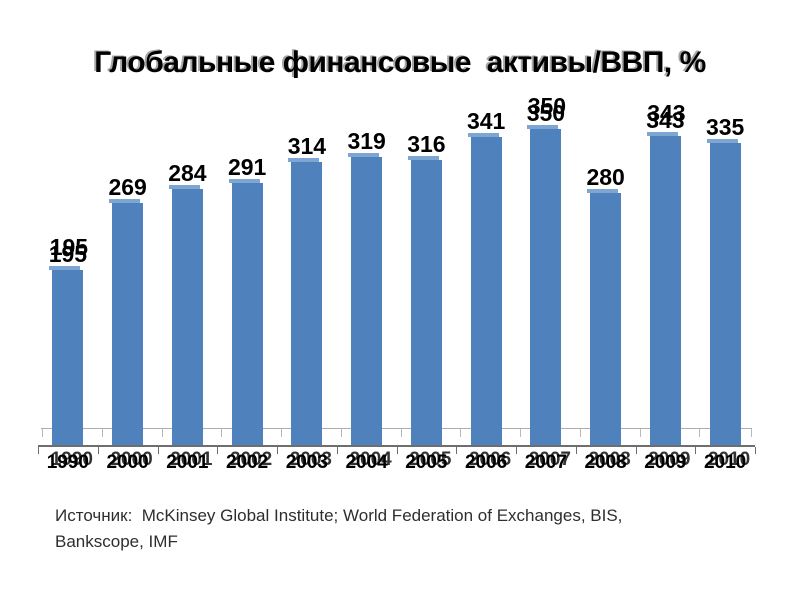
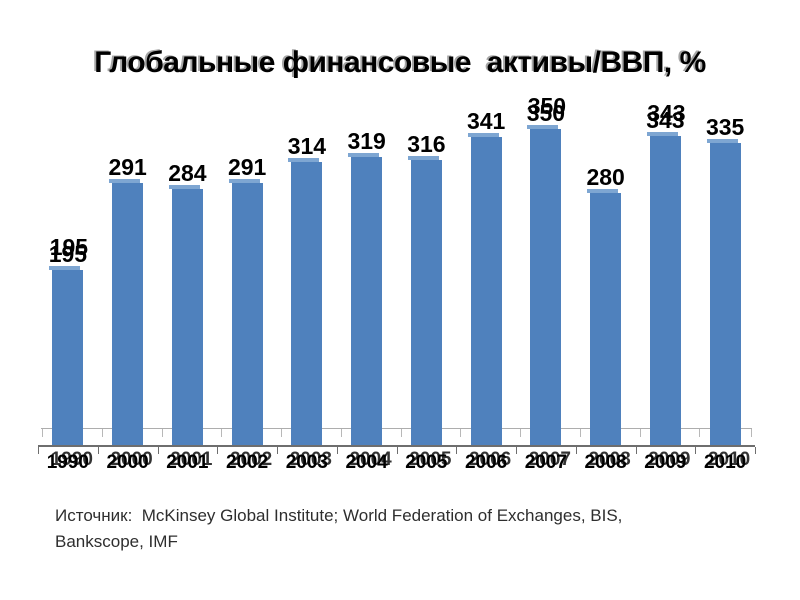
2000: 269 -> 291
